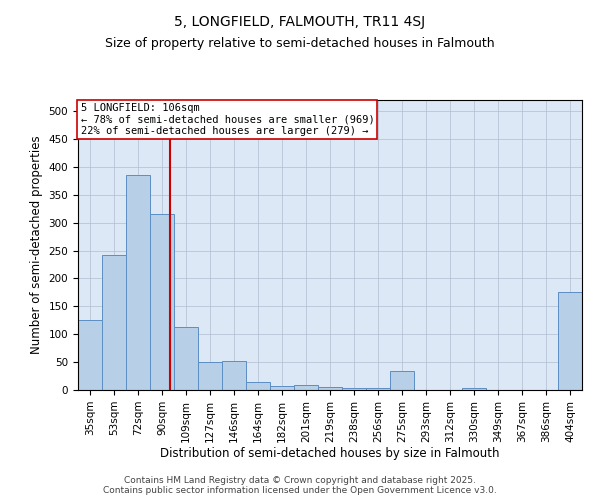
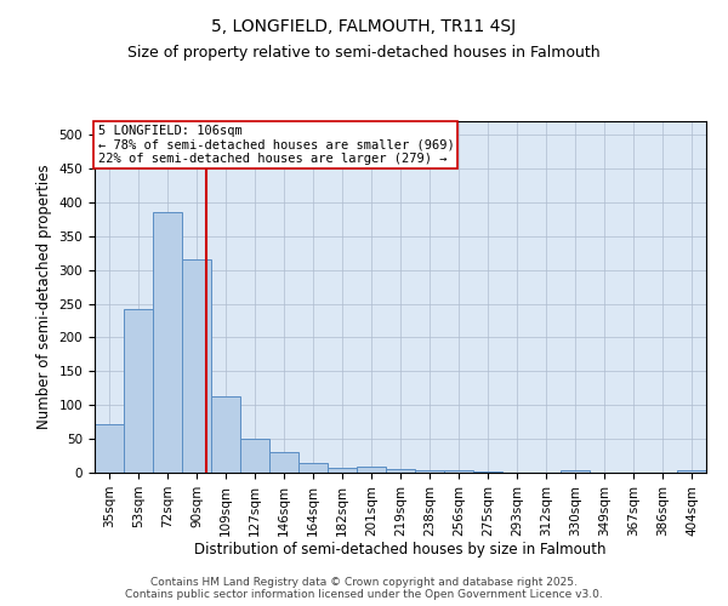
35sqm: 126 -> 72
146sqm: 52 -> 30
275sqm: 34 -> 1
404sqm: 176 -> 4
